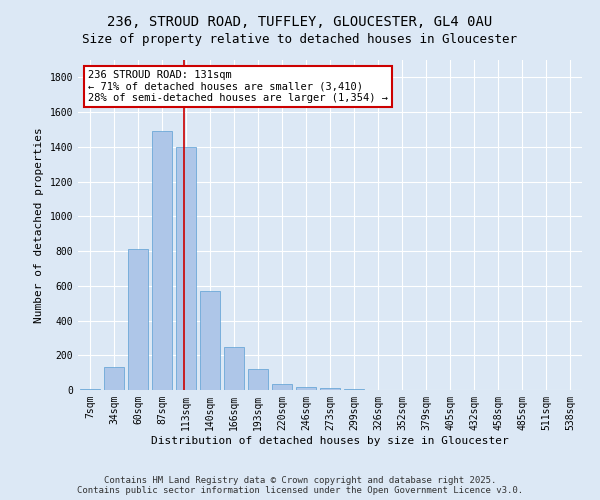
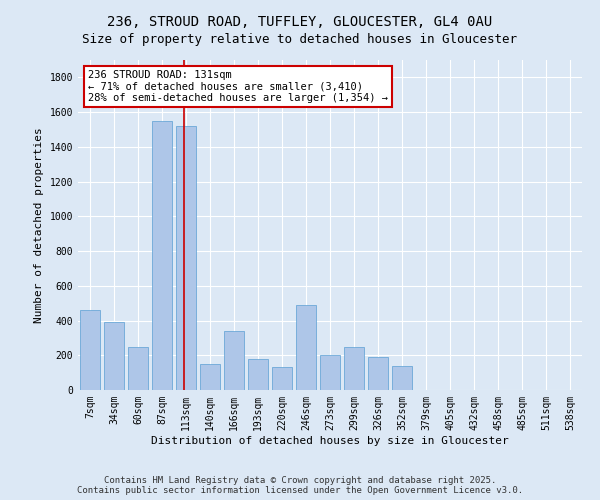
7sqm: 0 -> 460
34sqm: 130 -> 390
60sqm: 810 -> 250
87sqm: 1490 -> 1550
113sqm: 1400 -> 1520
140sqm: 570 -> 150
166sqm: 250 -> 340
193sqm: 120 -> 180
220sqm: 40 -> 130
246sqm: 20 -> 490
273sqm: 10 -> 200
299sqm: 0 -> 250
326sqm: 0 -> 190
352sqm: 0 -> 140
